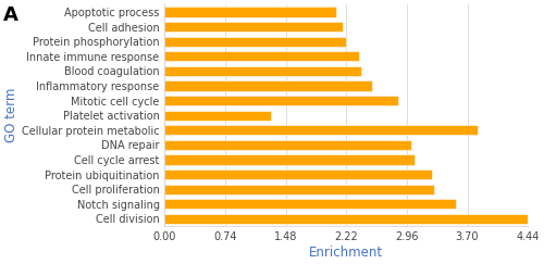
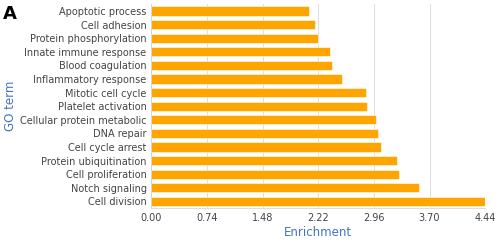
Platelet activation: 1.30 -> 2.87
Cellular protein metabolic: 3.82 -> 2.99
